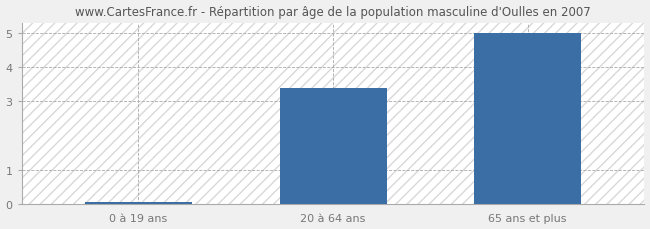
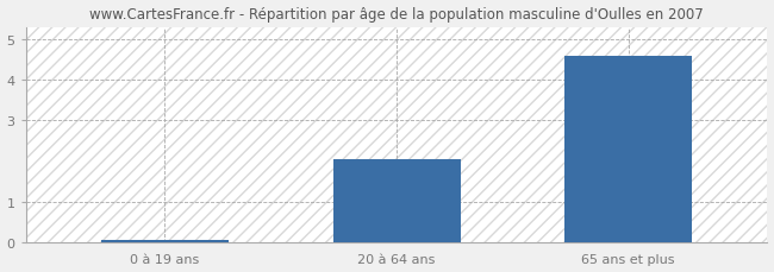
20 à 64 ans: 3.40 -> 2.05
65 ans et plus: 5.00 -> 4.60
